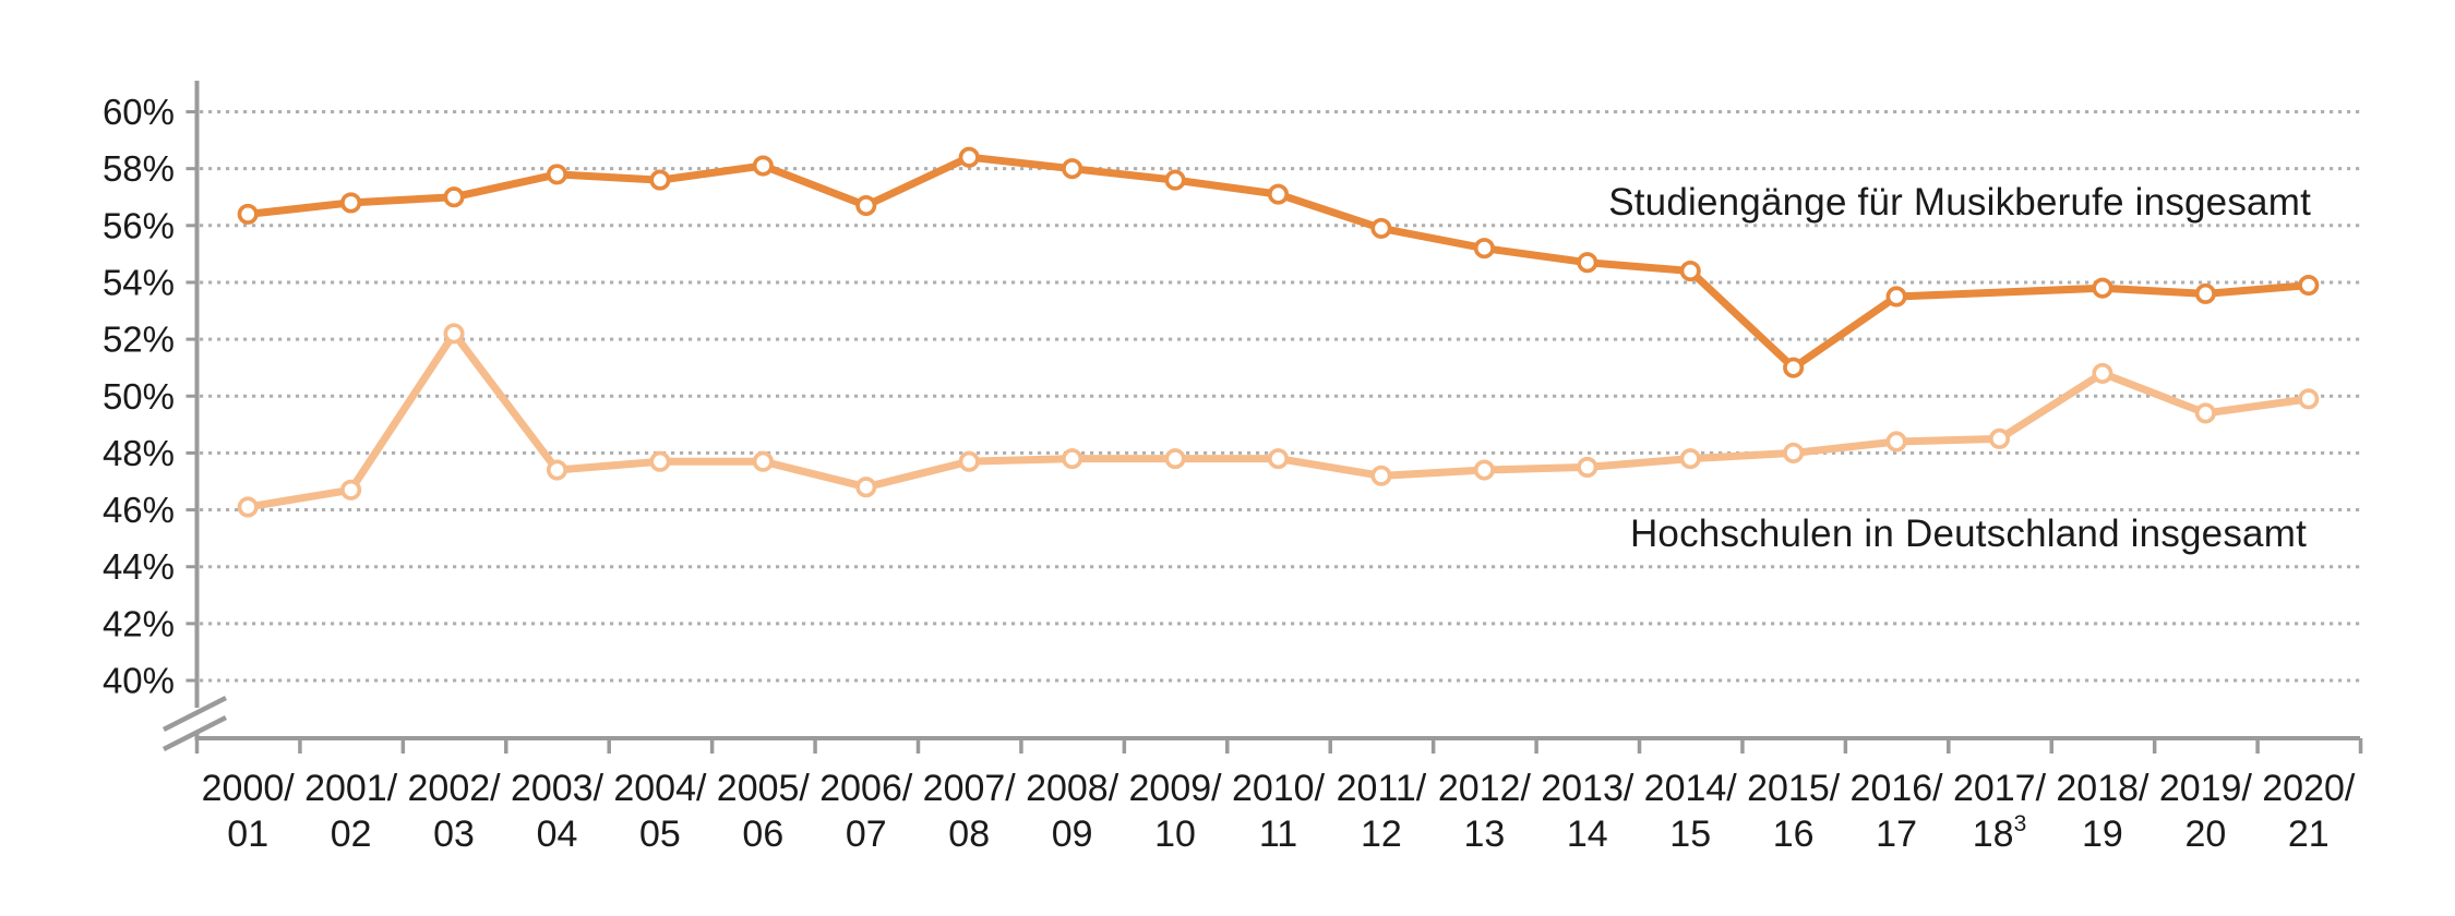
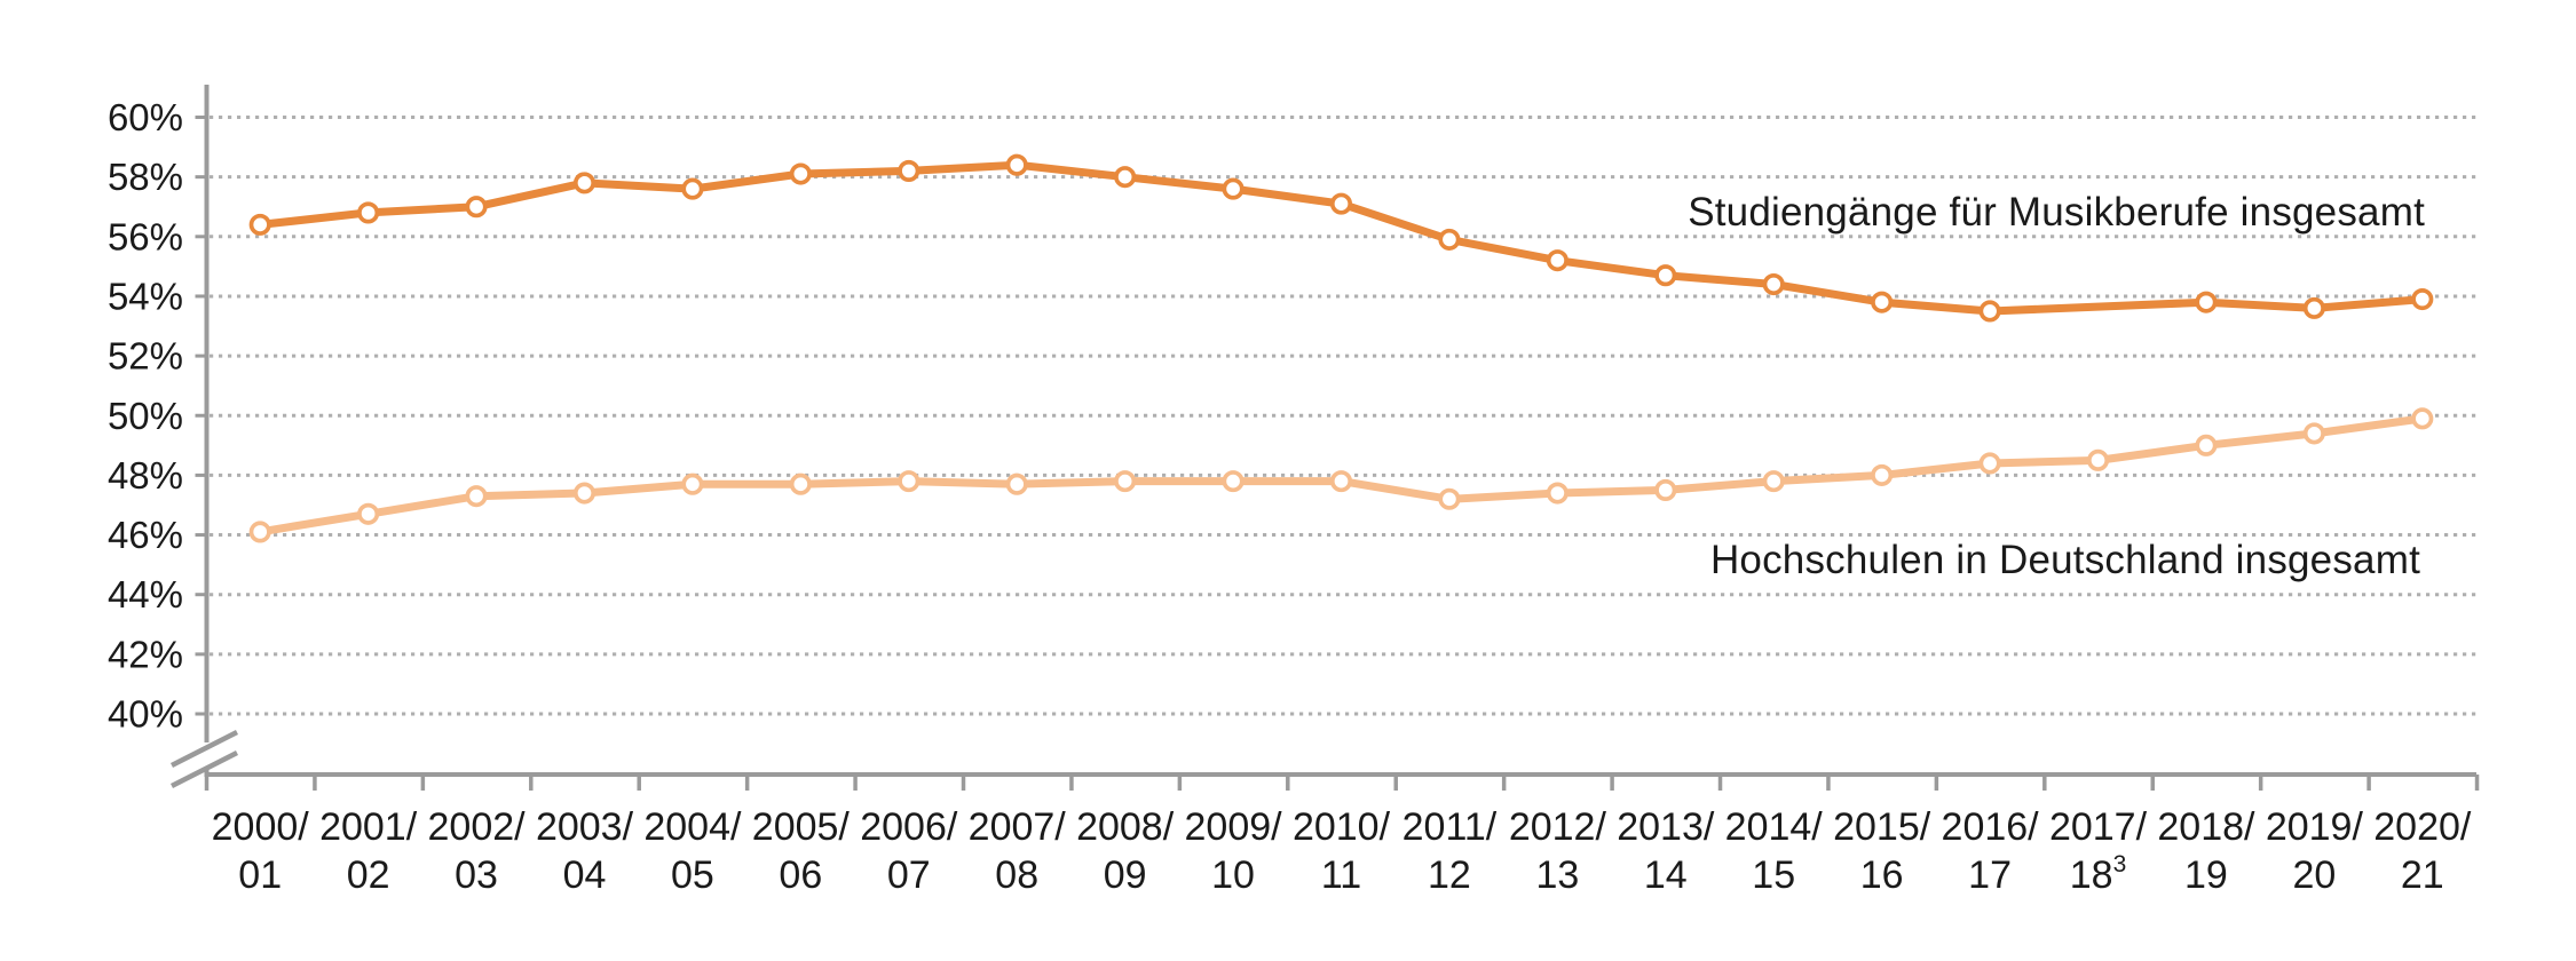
Hochschulen in Deutschland insgesamt/2002/03: 52.2% -> 47.3%
Studiengänge für Musikberufe insgesamt/2006/07: 56.7% -> 58.2%
Hochschulen in Deutschland insgesamt/2006/07: 46.8% -> 47.8%
Studiengänge für Musikberufe insgesamt/2015/16: 51.0% -> 53.8%
Hochschulen in Deutschland insgesamt/2018/19: 50.8% -> 49.0%
